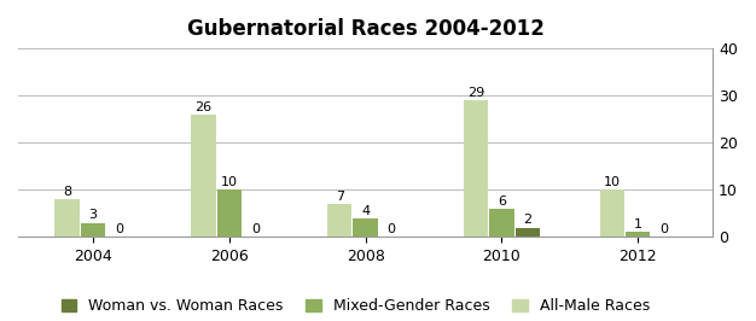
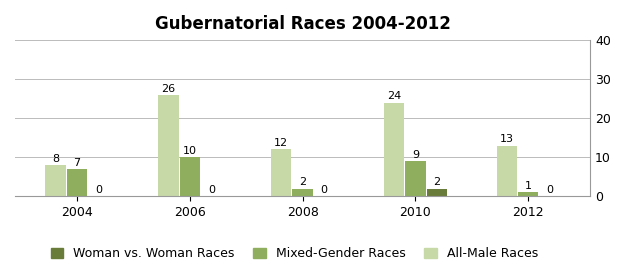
Mixed-Gender Races/2004: 3 -> 7
All-Male Races/2008: 7 -> 12
Mixed-Gender Races/2008: 4 -> 2
All-Male Races/2010: 29 -> 24
Mixed-Gender Races/2010: 6 -> 9
All-Male Races/2012: 10 -> 13
